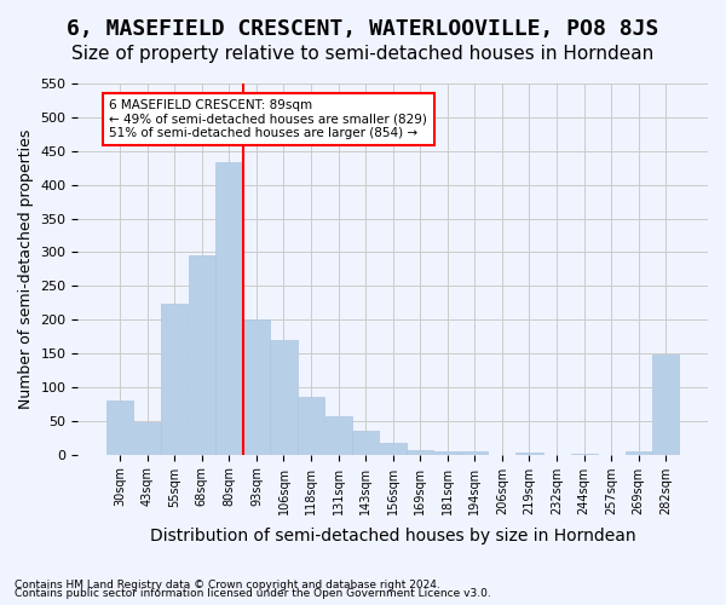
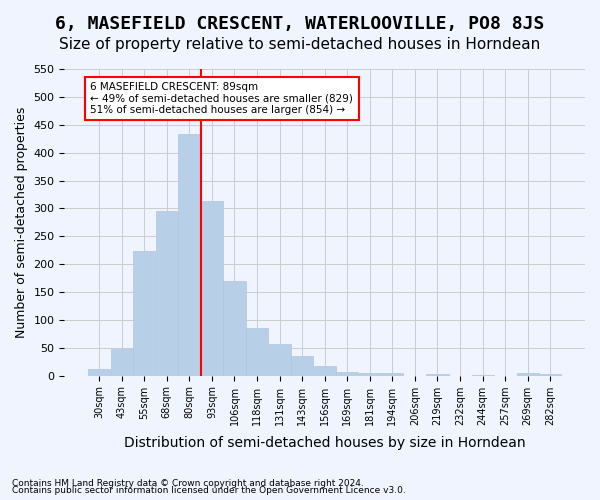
30sqm: 80 -> 12
93sqm: 200 -> 313
282sqm: 148 -> 3
